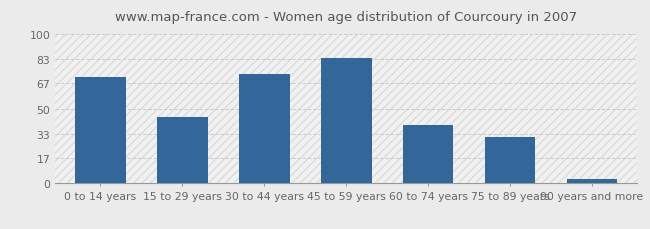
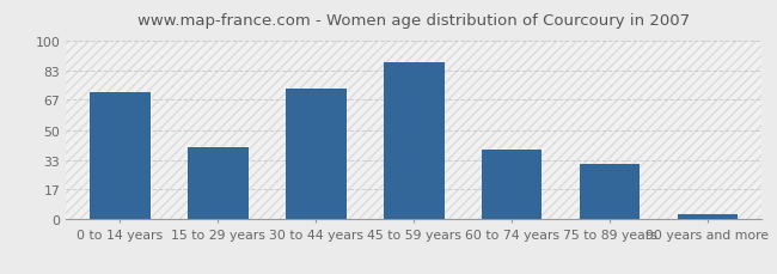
15 to 29 years: 44 -> 40
45 to 59 years: 84 -> 88
